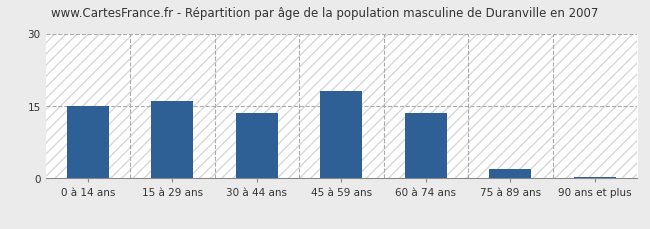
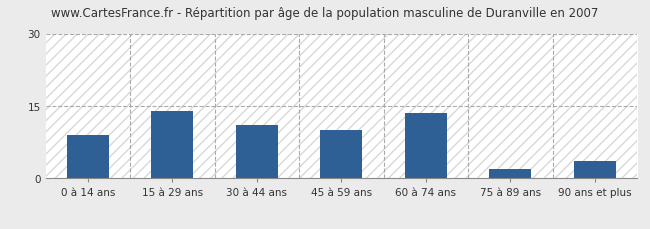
0 à 14 ans: 15.0 -> 9.0
15 à 29 ans: 16.0 -> 14.0
30 à 44 ans: 13.5 -> 11.0
45 à 59 ans: 18.0 -> 10.0
90 ans et plus: 0.3 -> 3.5
